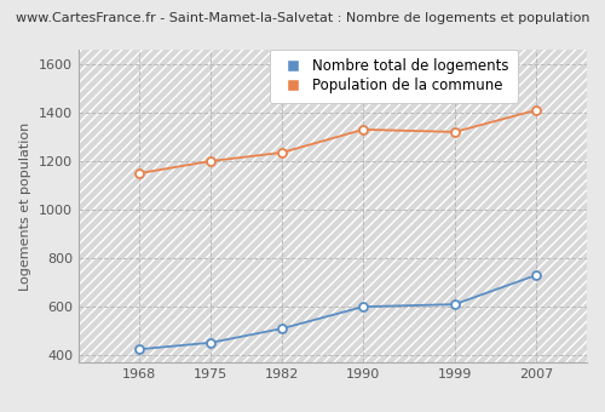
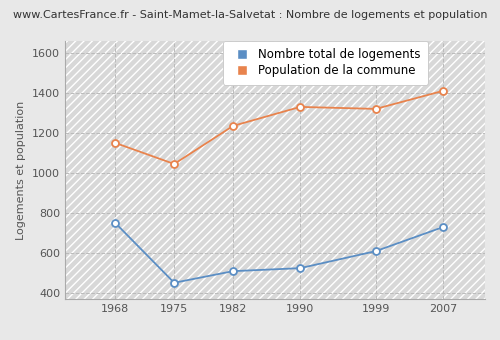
Nombre total de logements/1968: 425 -> 750
Population de la commune/1975: 1200 -> 1045
Nombre total de logements/1990: 600 -> 525
